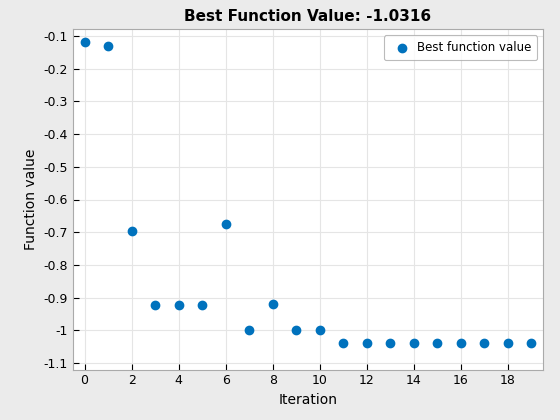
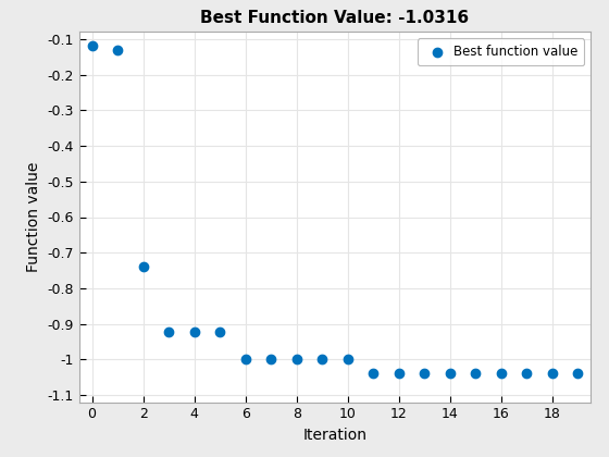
2: -0.695 -> -0.740
6: -0.675 -> -1.000
8: -0.920 -> -1.000
